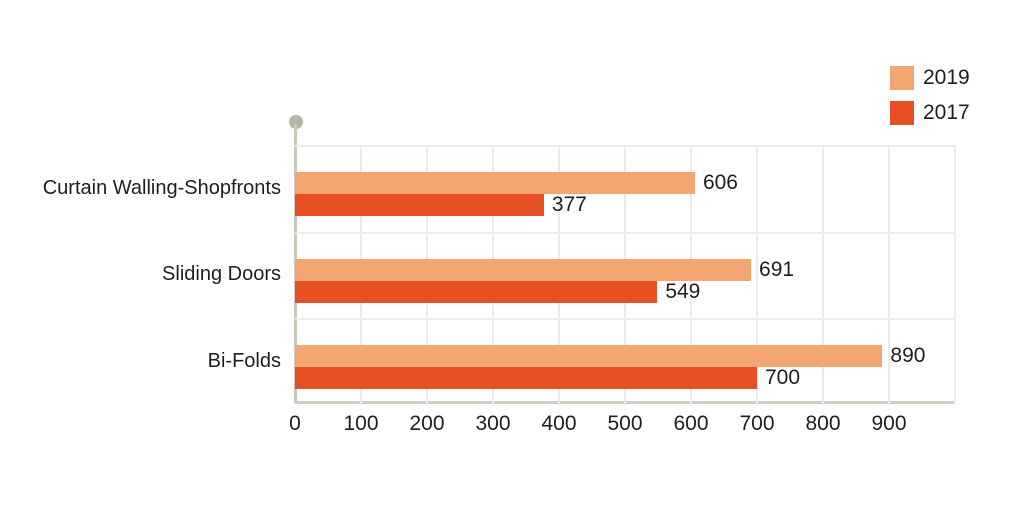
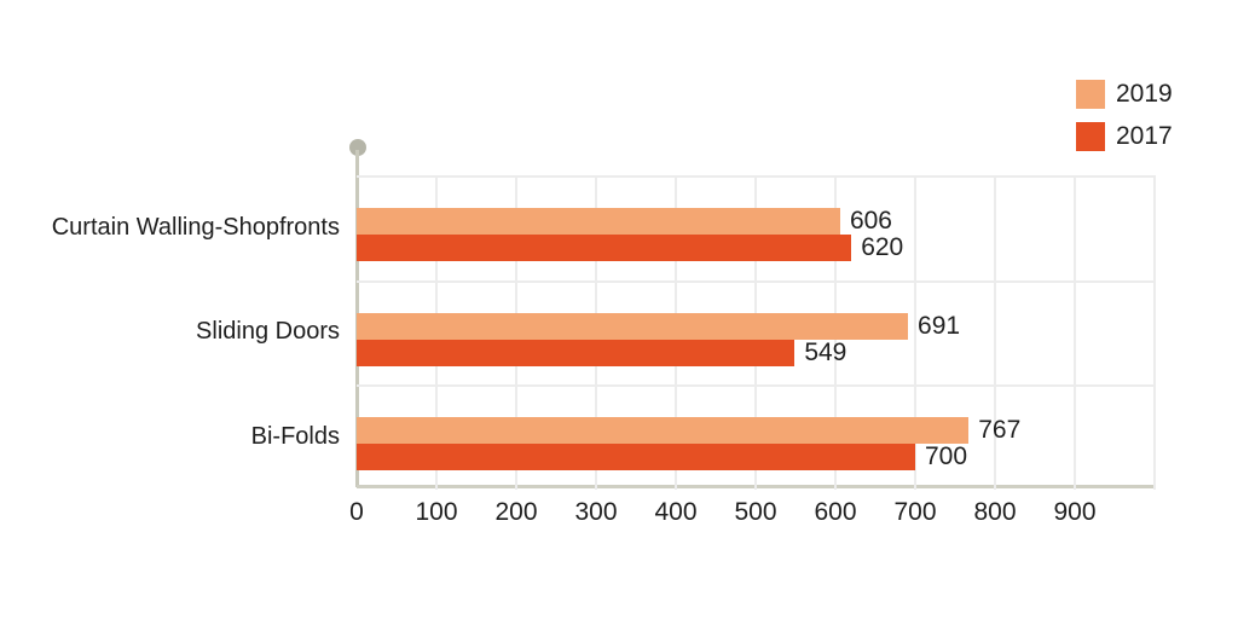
2017/Curtain Walling-Shopfronts: 377 -> 620
2019/Bi-Folds: 890 -> 767
